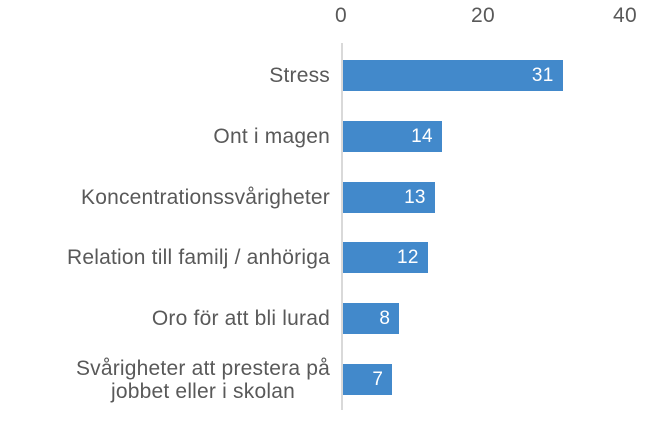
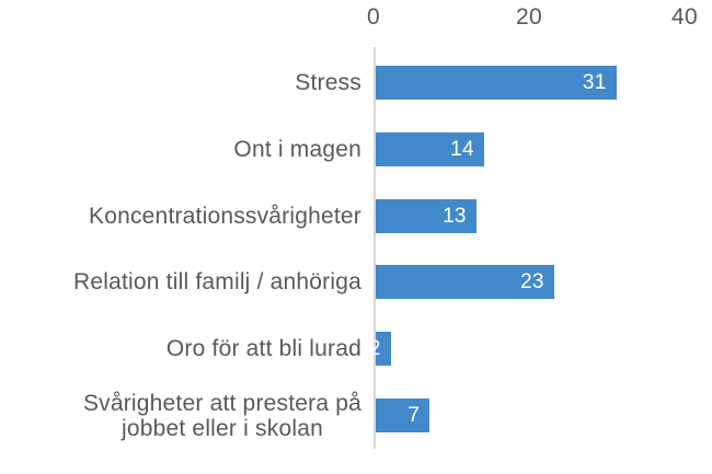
Relation till familj / anhöriga: 12 -> 23
Oro för att bli lurad: 8 -> 2
